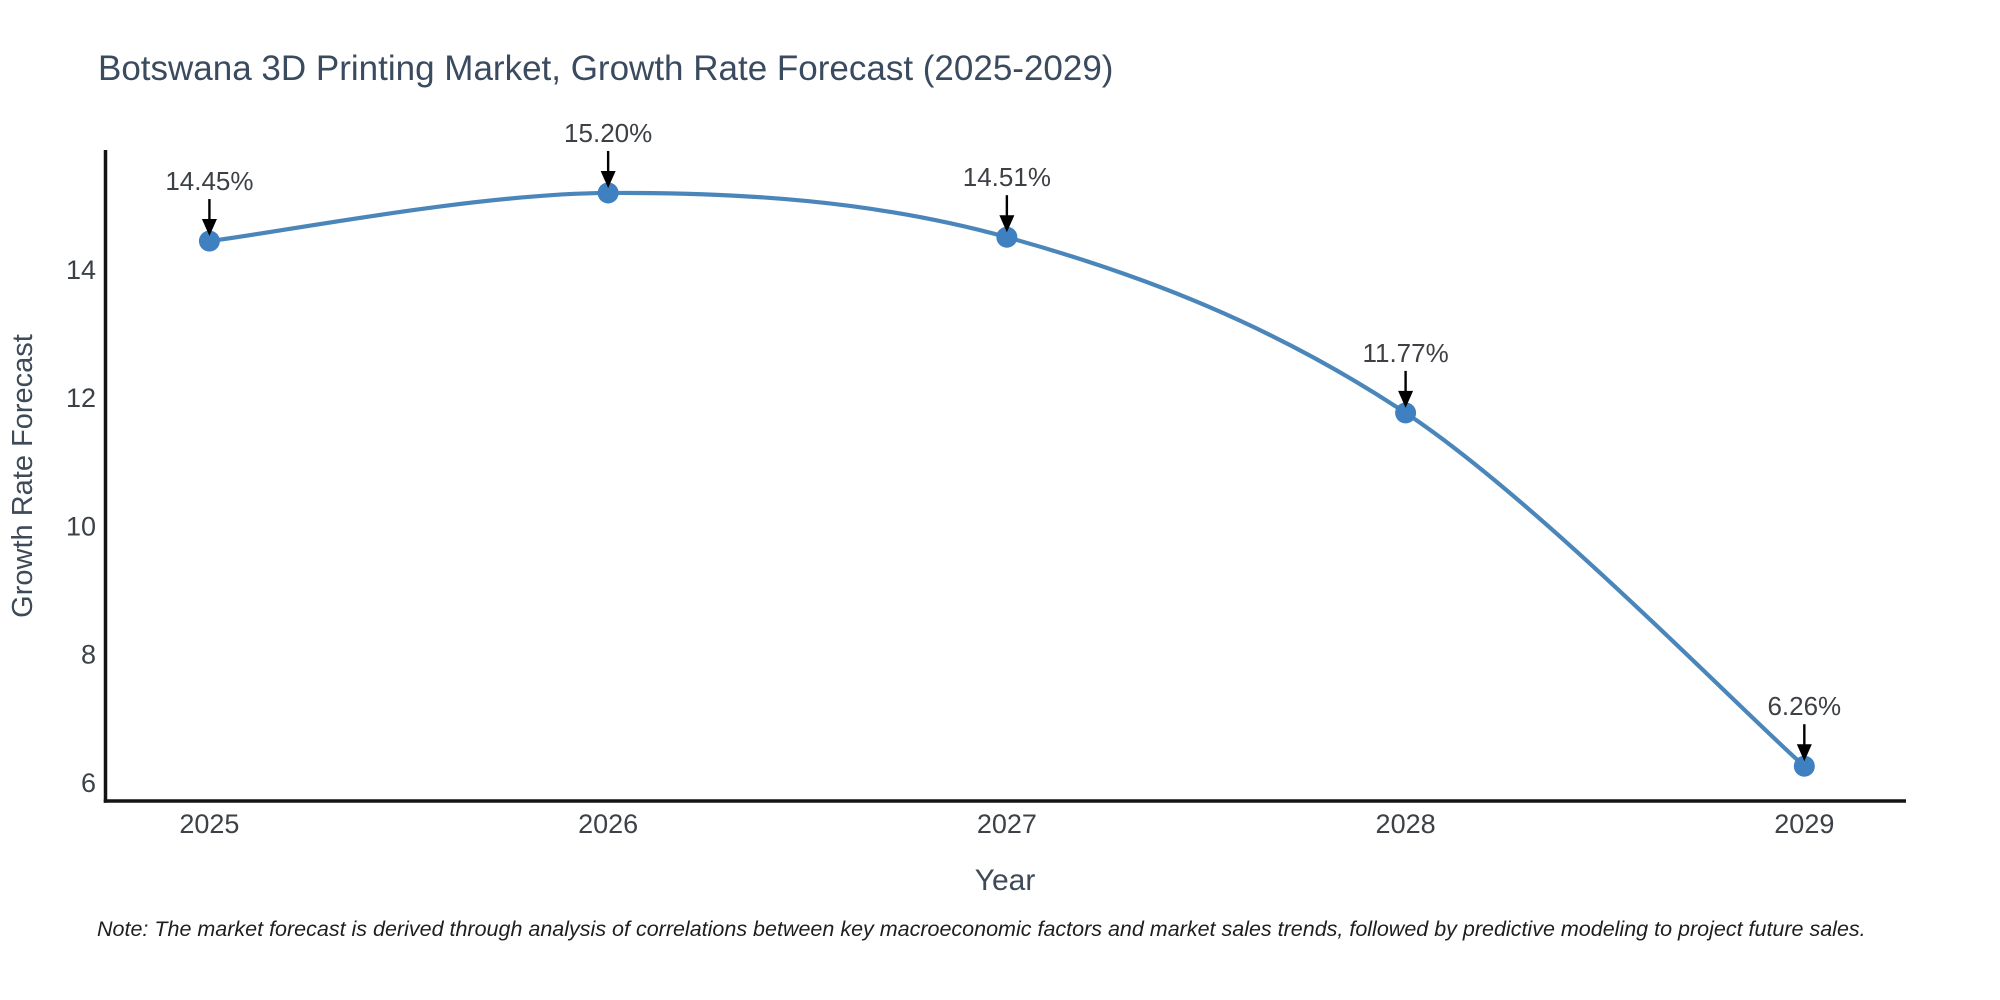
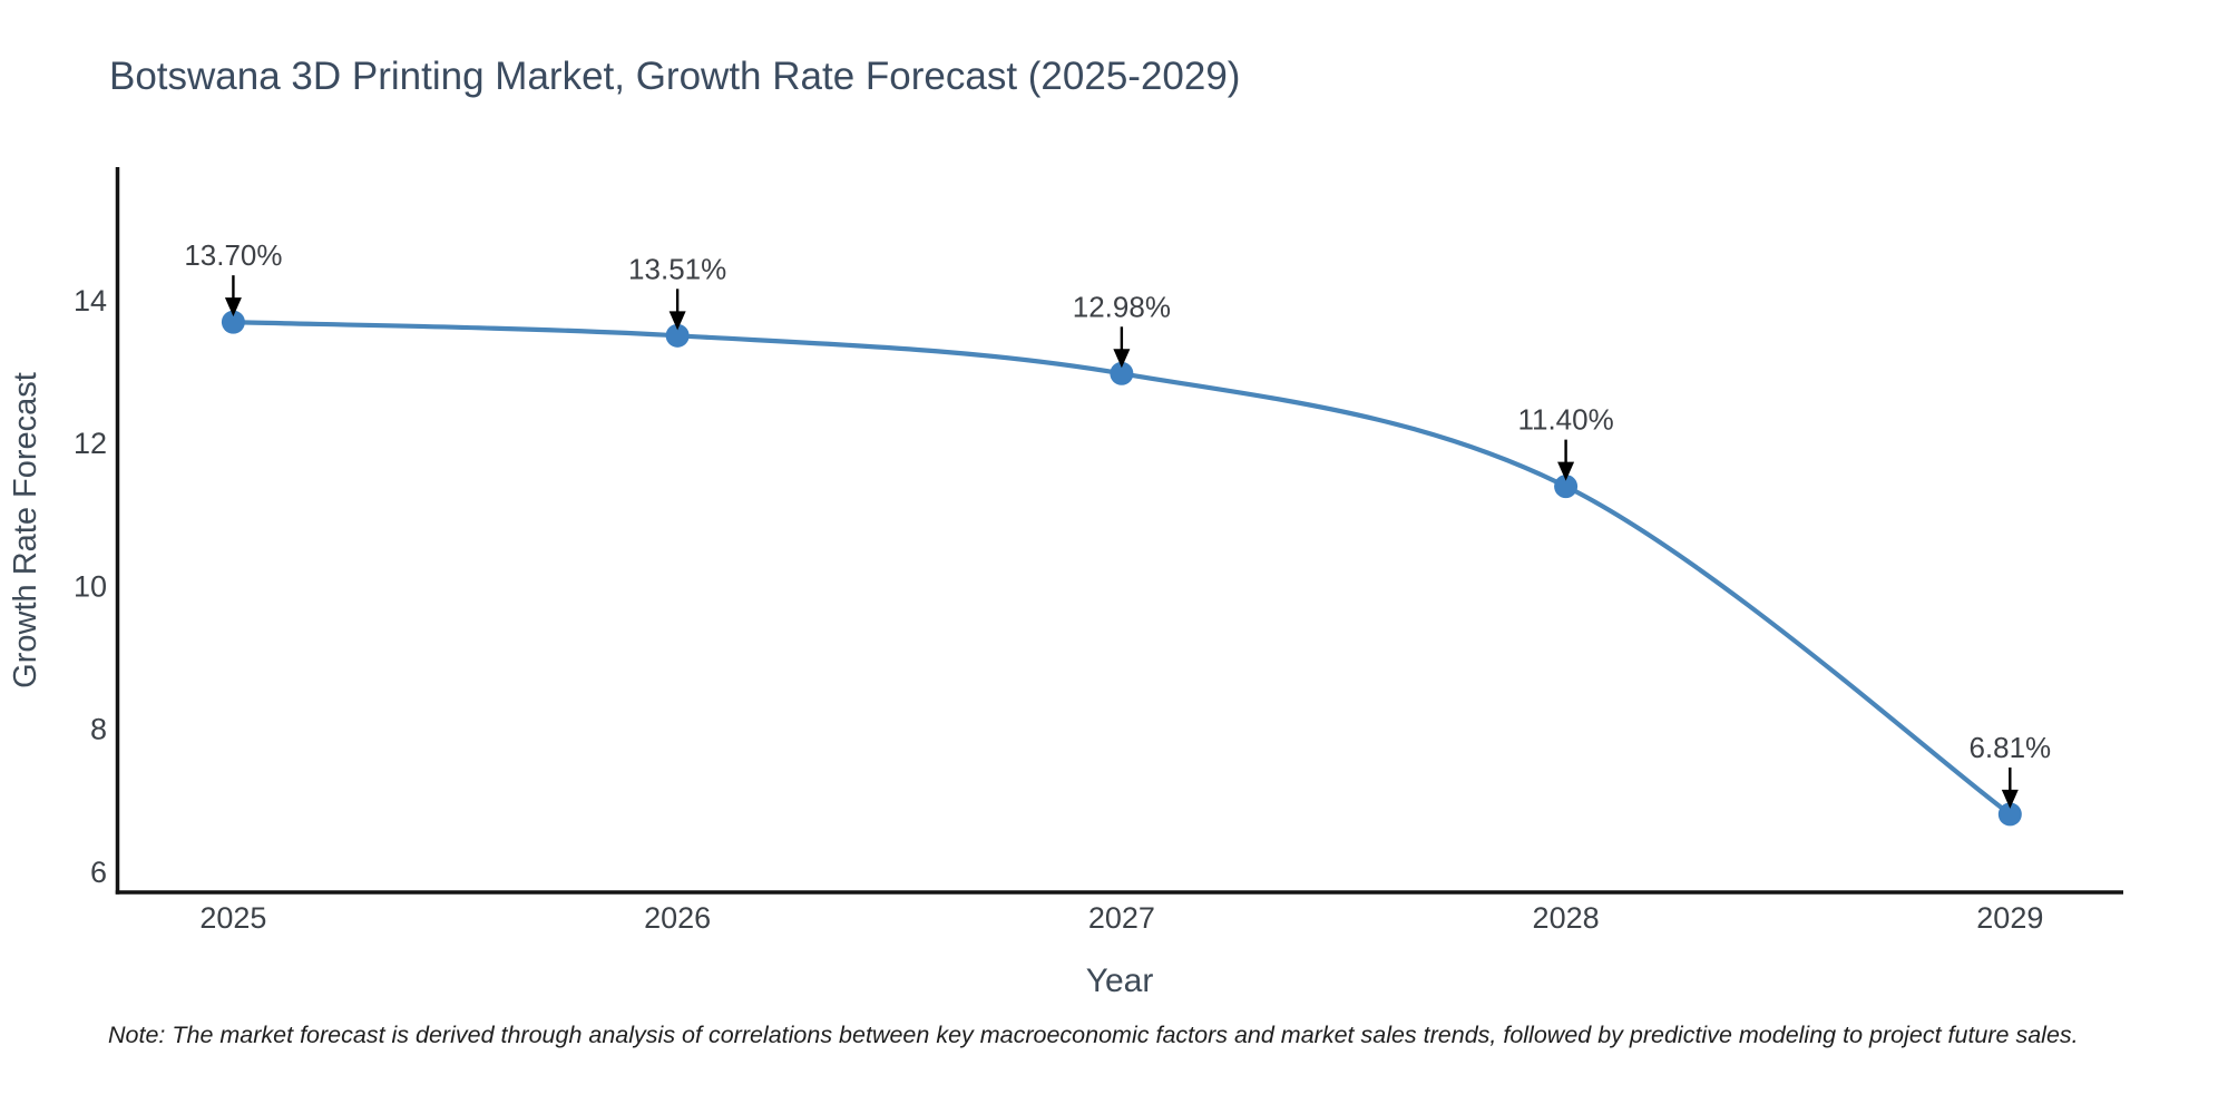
2025: 14.45% -> 13.70%
2026: 15.20% -> 13.51%
2027: 14.51% -> 12.98%
2028: 11.77% -> 11.40%
2029: 6.26% -> 6.81%
